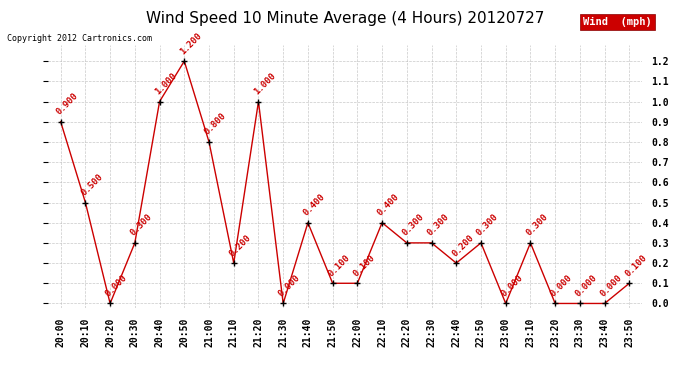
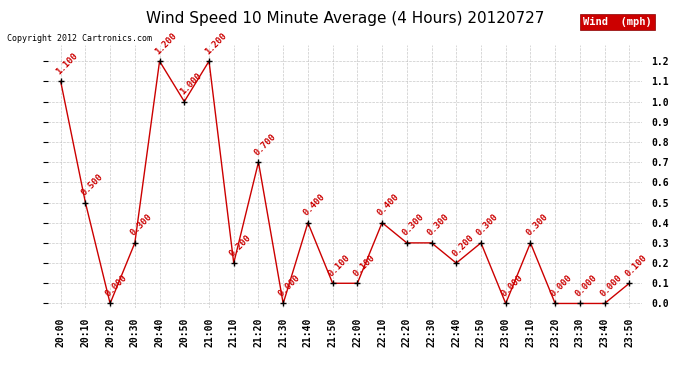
20:00: 0.900 -> 1.100
20:40: 1.000 -> 1.200
20:50: 1.200 -> 1.000
21:00: 0.800 -> 1.200
21:20: 1.000 -> 0.700
